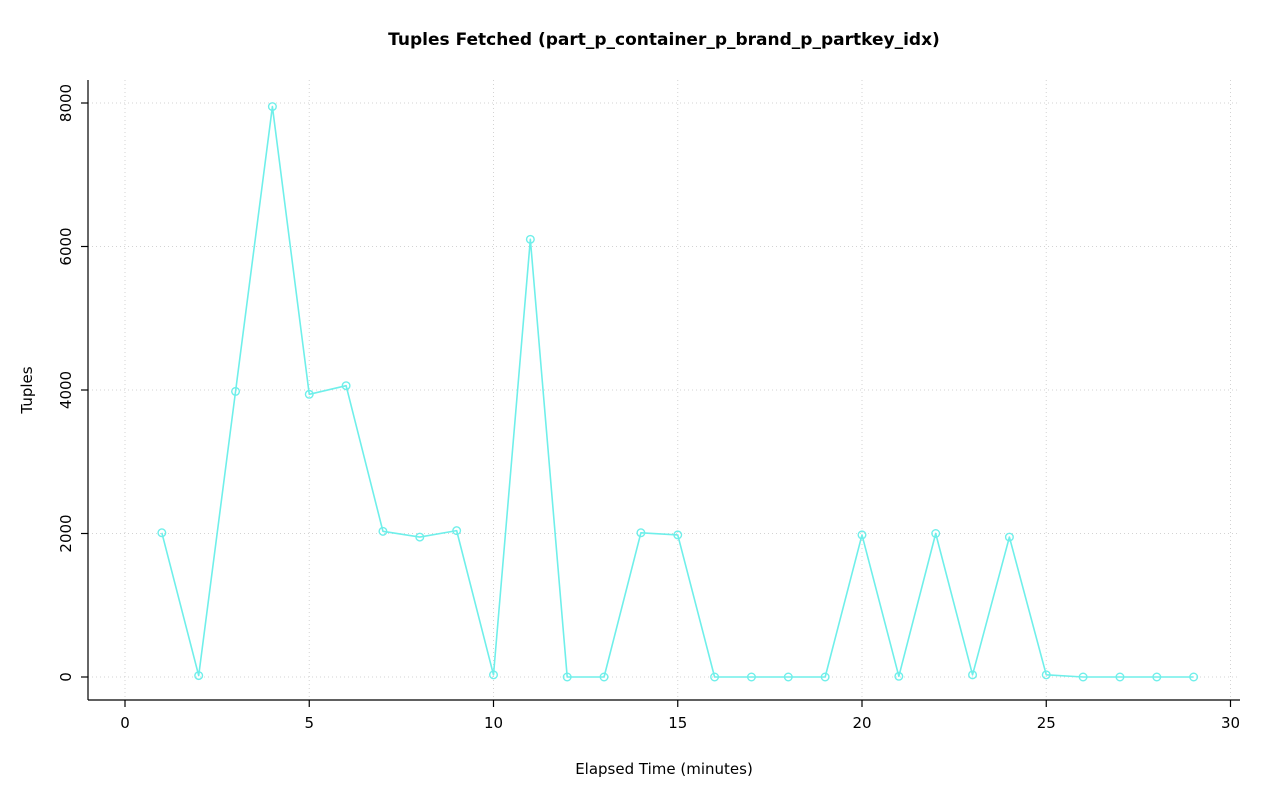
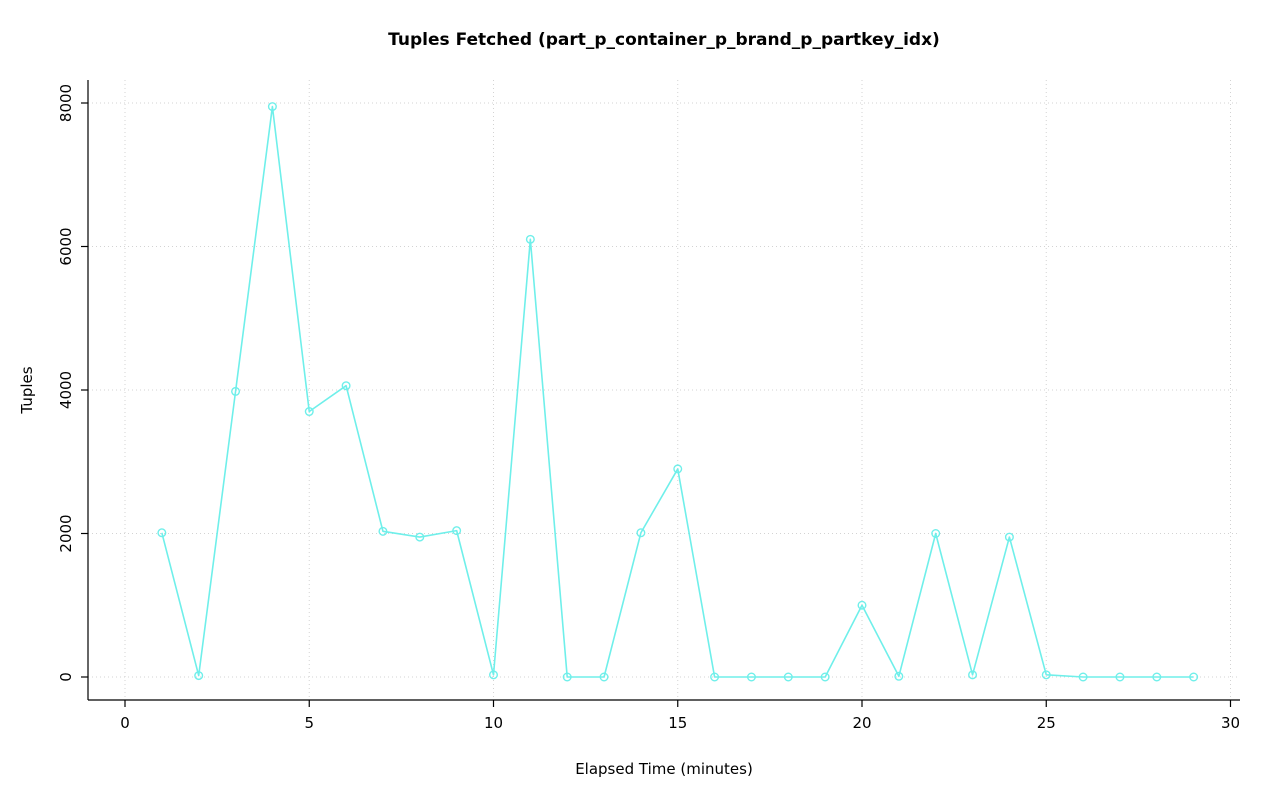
5: 3900 -> 3700
15: 2000 -> 2900
20: 2000 -> 1000
